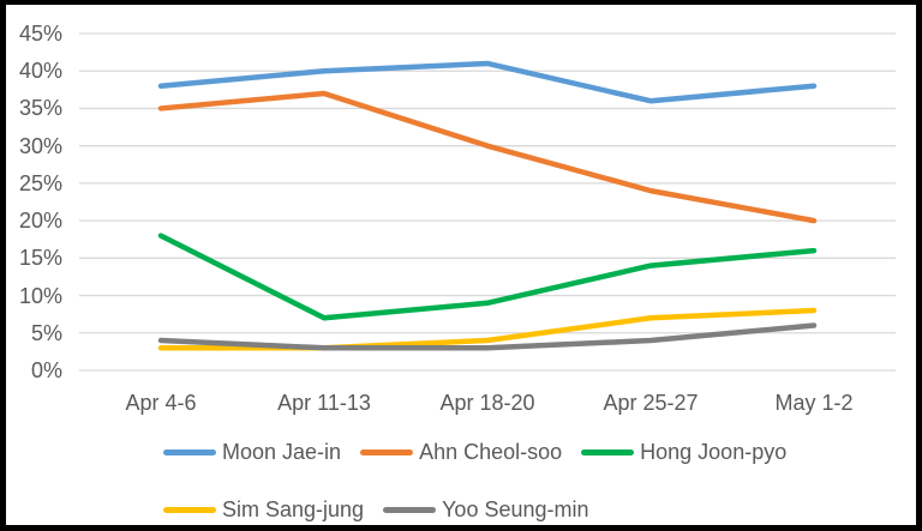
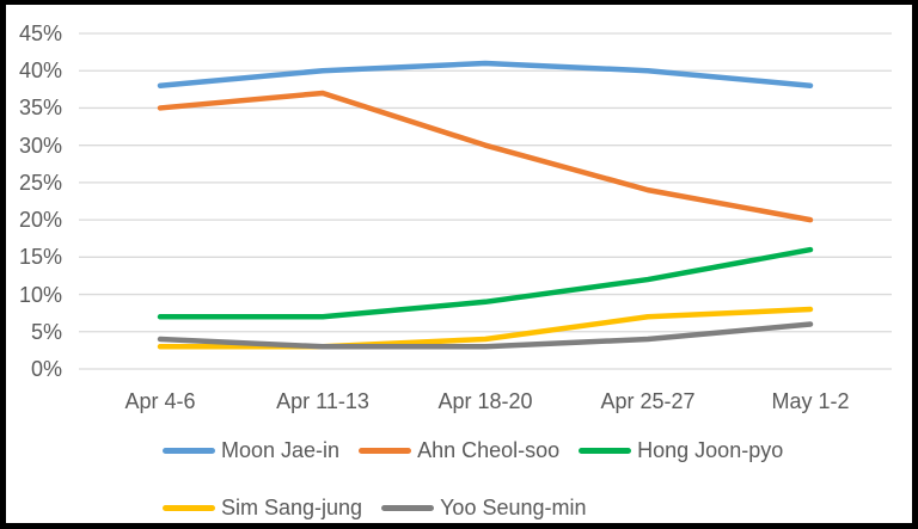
Hong Joon-pyo/Apr 4-6: 18% -> 7%
Moon Jae-in/Apr 25-27: 36% -> 40%
Hong Joon-pyo/Apr 25-27: 14% -> 12%
